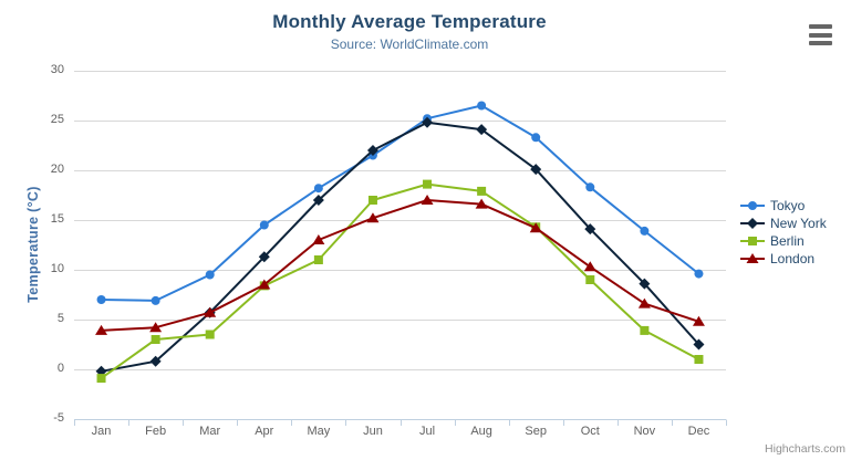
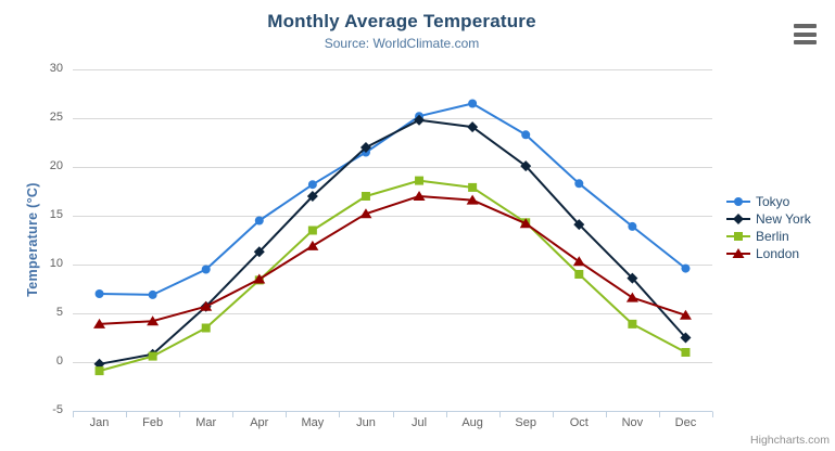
Berlin/Feb: 3 -> 1
Berlin/May: 11 -> 14
London/May: 13 -> 12
